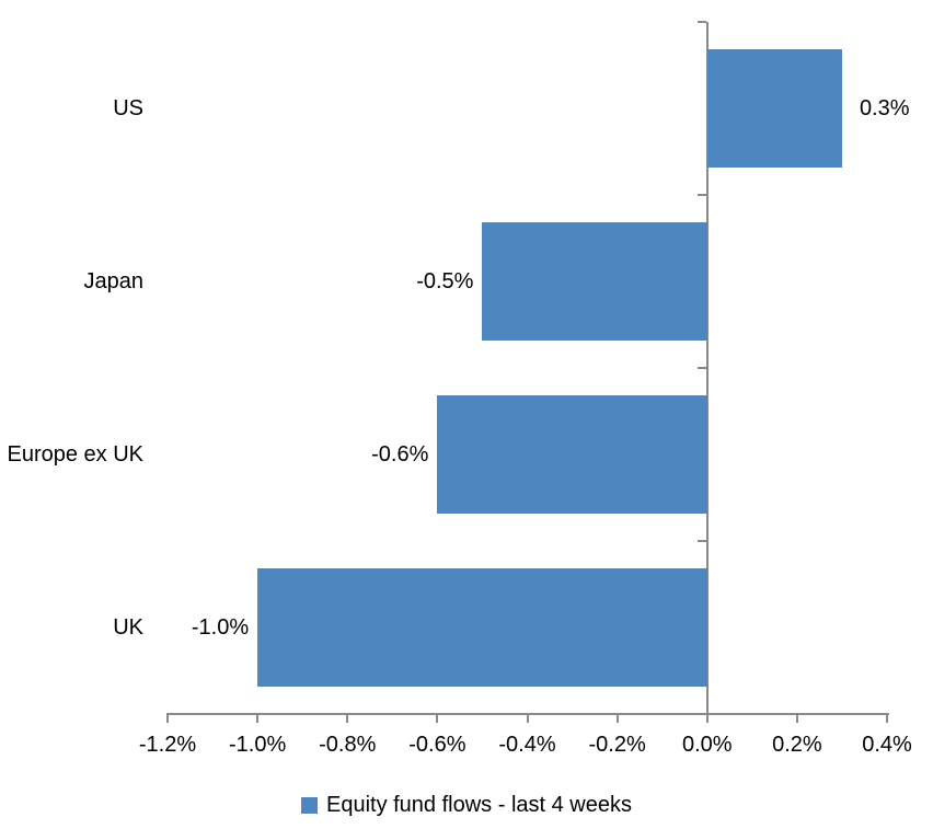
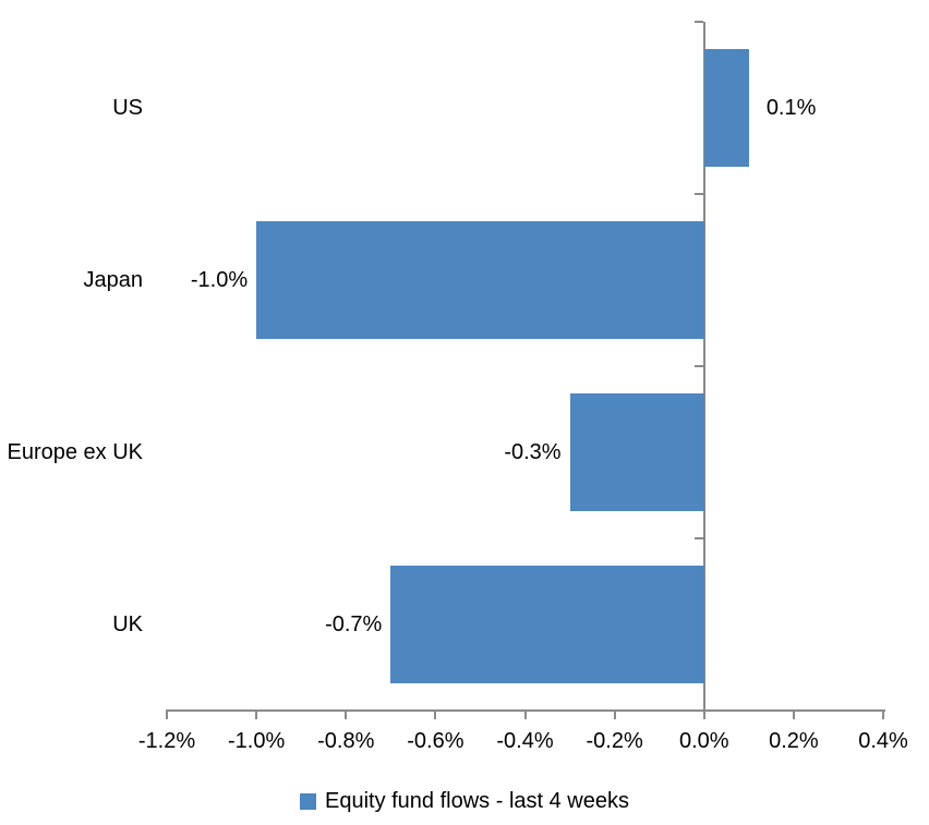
US: 0.3% -> 0.1%
Japan: -0.5% -> -1.0%
Europe ex UK: -0.6% -> -0.3%
UK: -1.0% -> -0.7%
